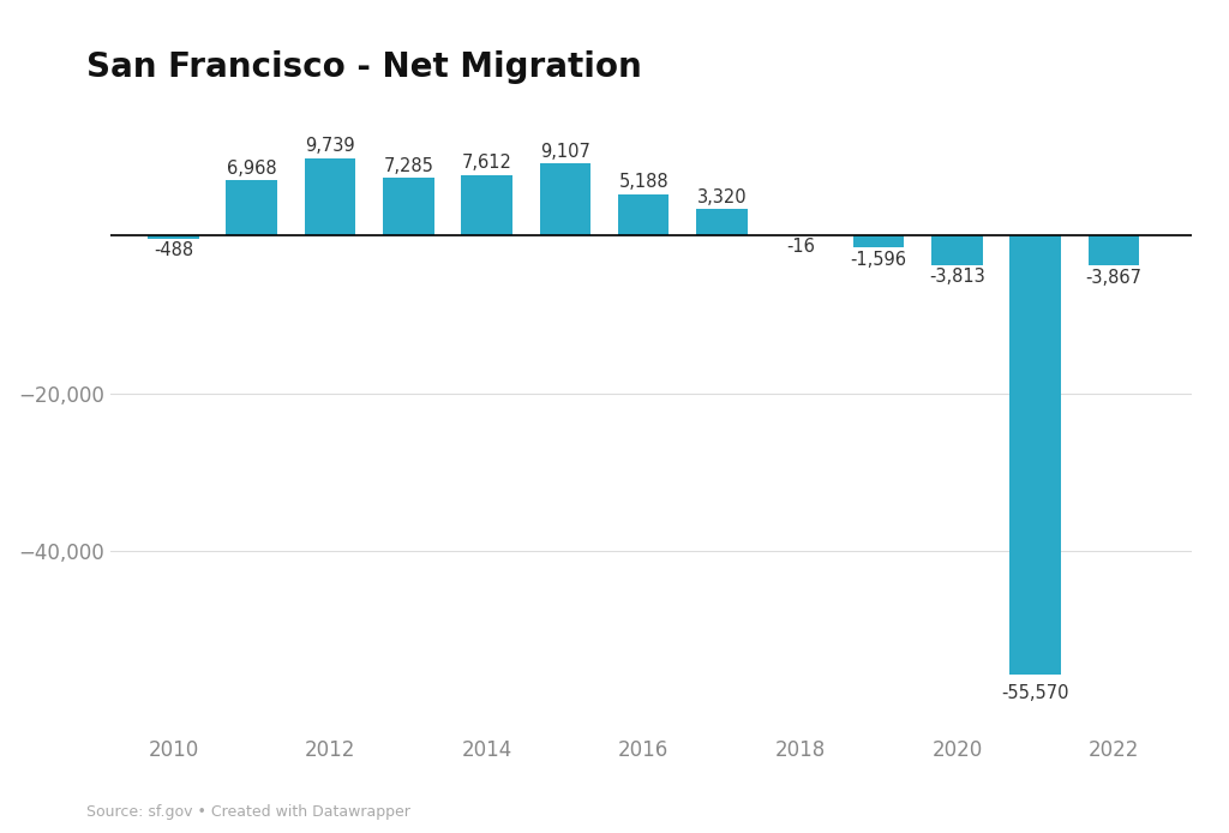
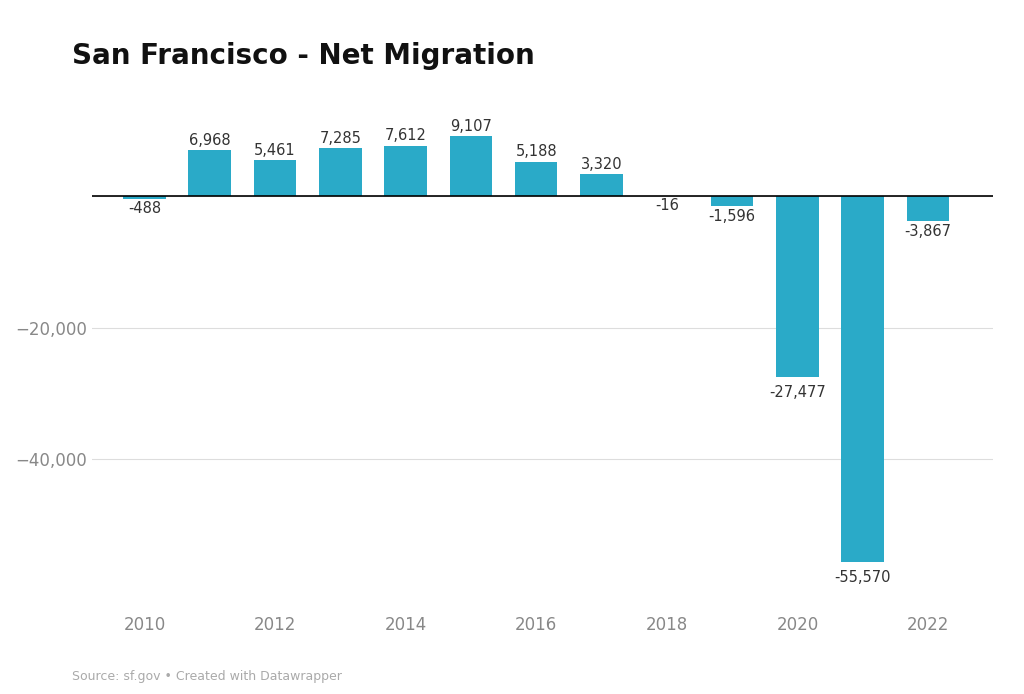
2012: 9,739 -> 5,461
2020: -3,813 -> -27,477
